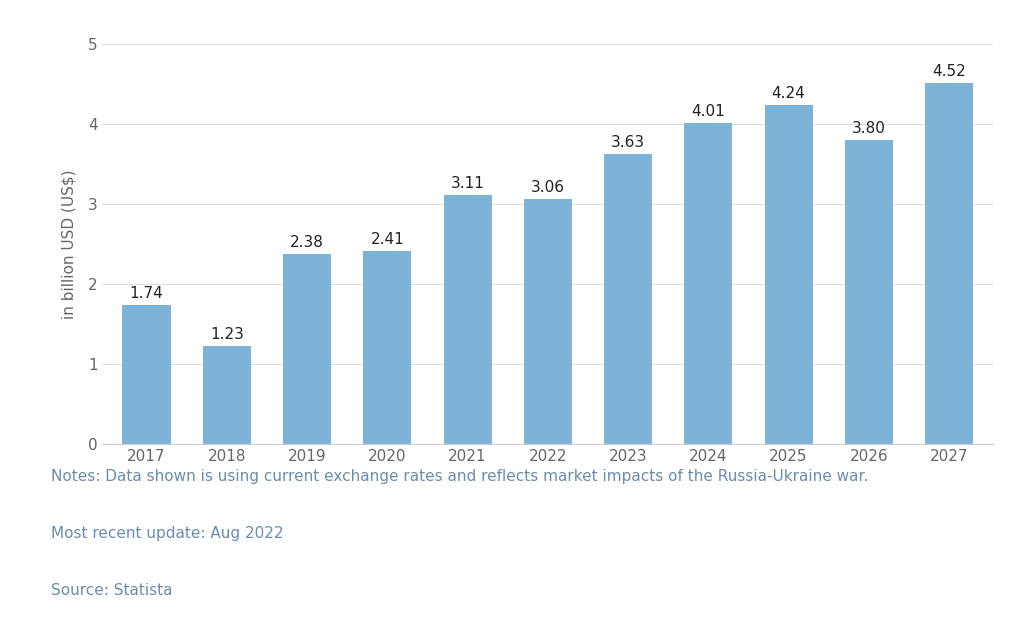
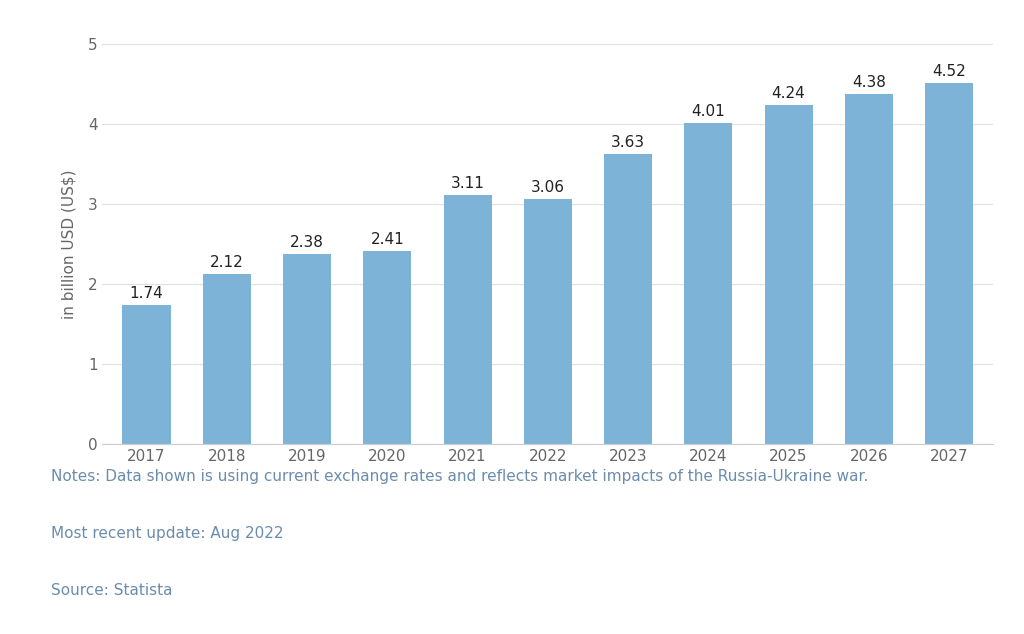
2018: 1.23 -> 2.12
2026: 3.80 -> 4.38
